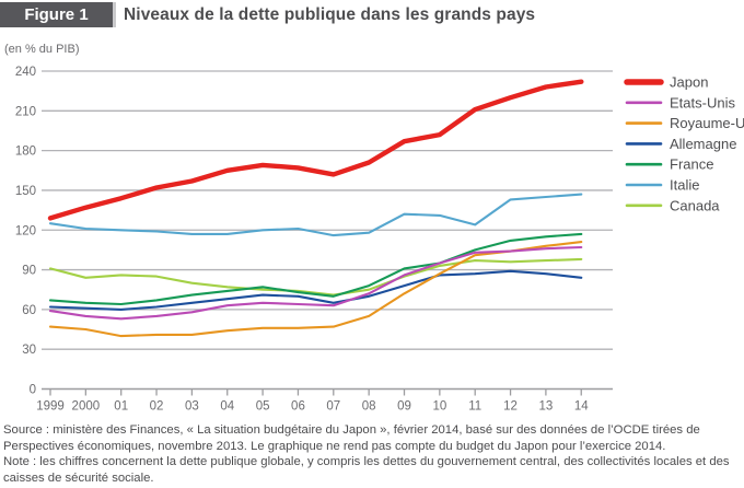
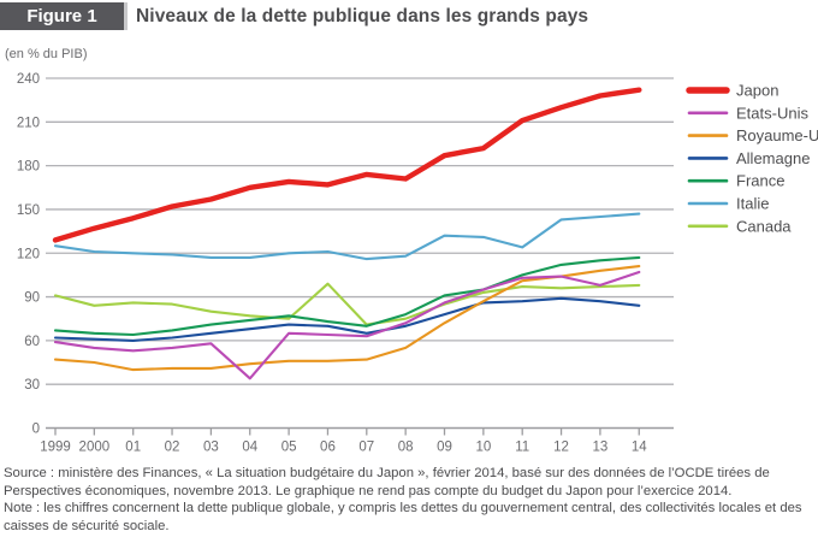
Etats-Unis/04: 63 -> 34
Canada/06: 74 -> 99
Japon/07: 162 -> 174
Etats-Unis/13: 106 -> 98
